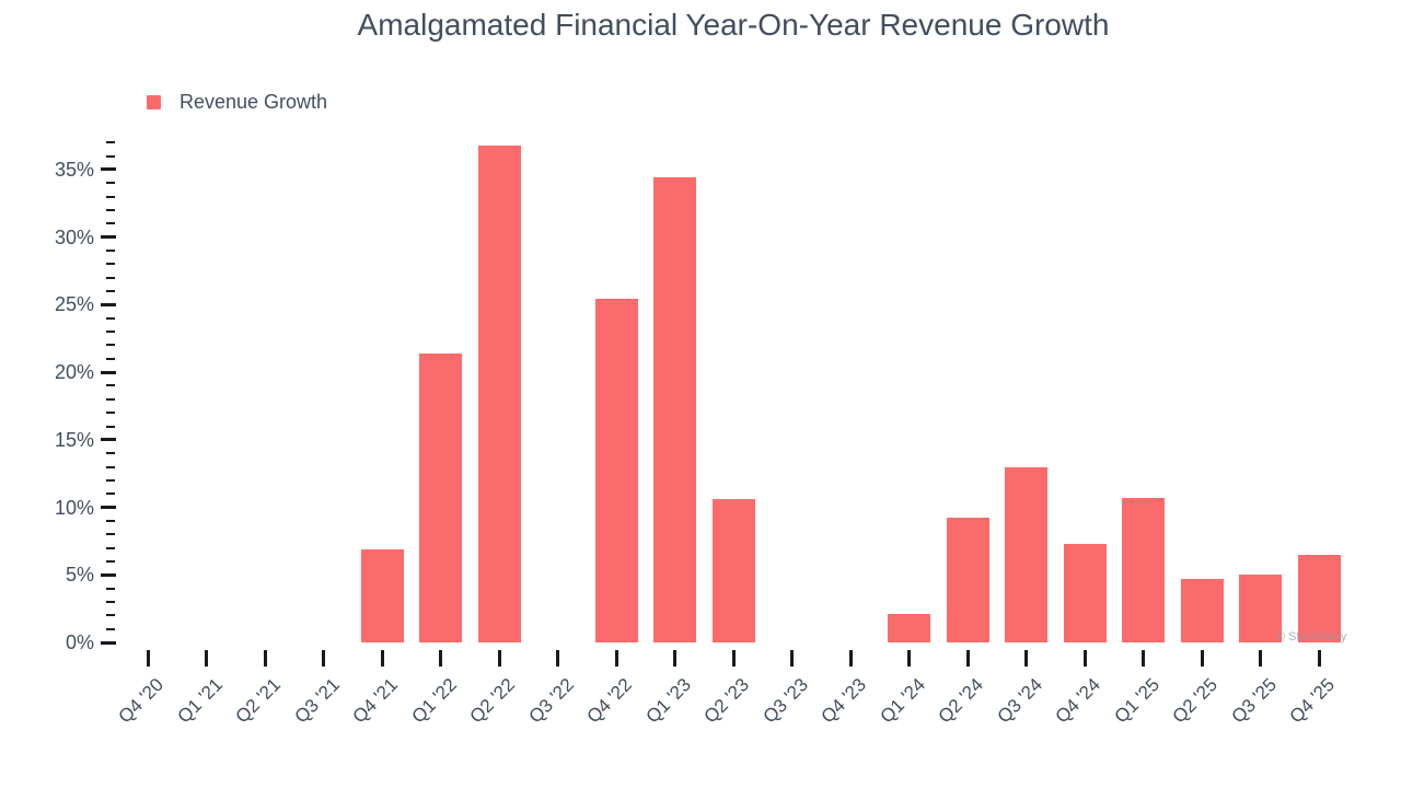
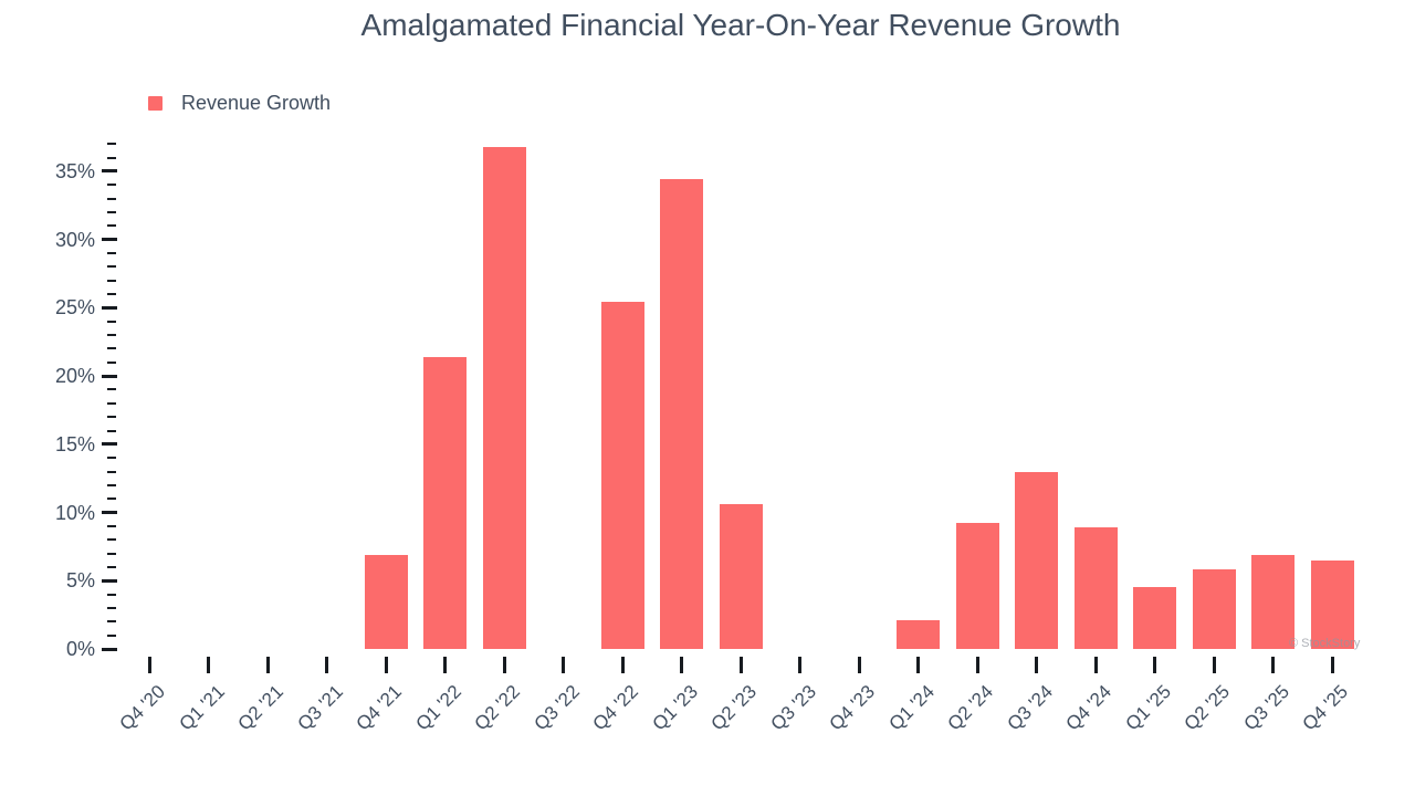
Q4 '24: 7.3% -> 8.9%
Q1 '25: 10.7% -> 4.5%
Q2 '25: 4.7% -> 5.8%
Q3 '25: 5.0% -> 6.9%
